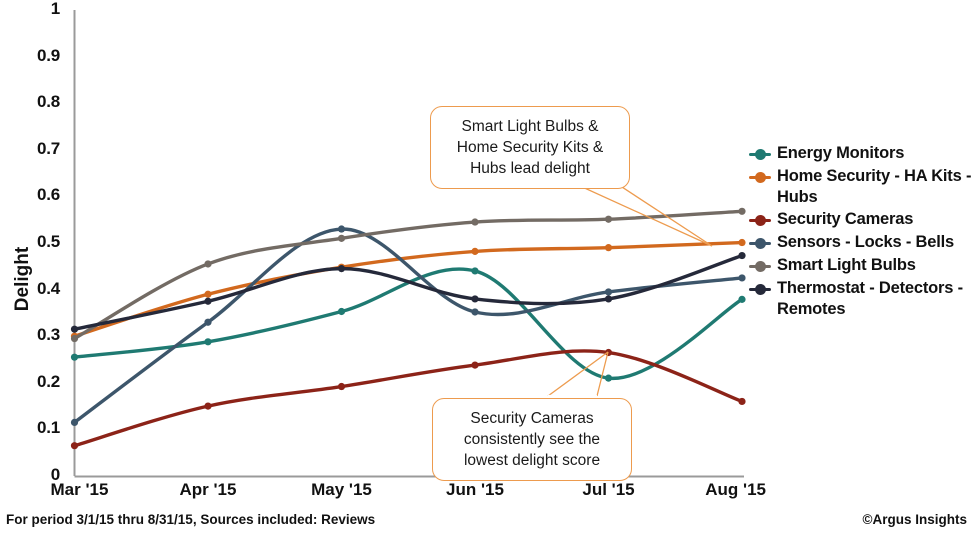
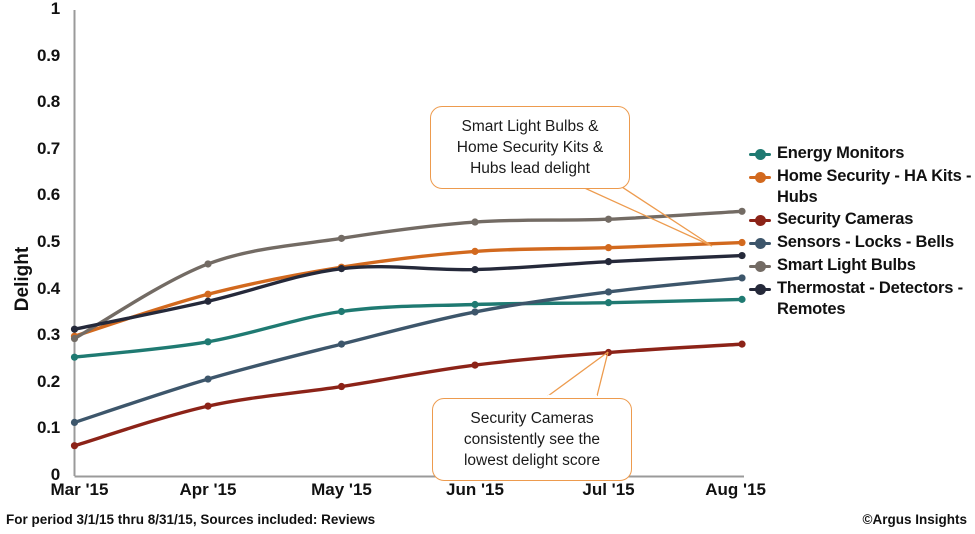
Sensors - Locks - Bells/Apr '15: 0.33 -> 0.21
Sensors - Locks - Bells/May '15: 0.53 -> 0.28
Energy Monitors/Jun '15: 0.44 -> 0.37
Thermostat - Detectors - Remotes/Jun '15: 0.38 -> 0.44
Energy Monitors/Jul '15: 0.21 -> 0.37
Thermostat - Detectors - Remotes/Jul '15: 0.38 -> 0.46
Security Cameras/Aug '15: 0.16 -> 0.28
